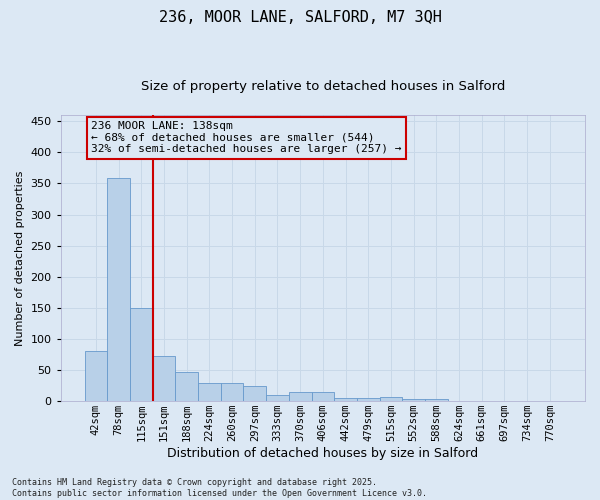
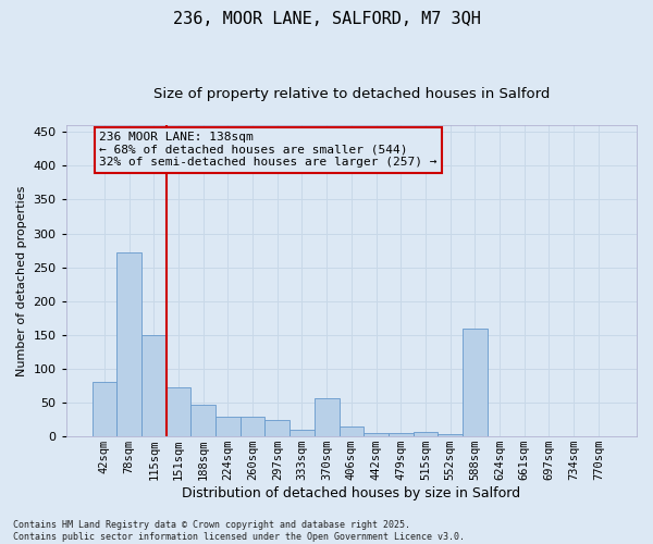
78sqm: 358 -> 272
370sqm: 14 -> 56
588sqm: 3 -> 160
